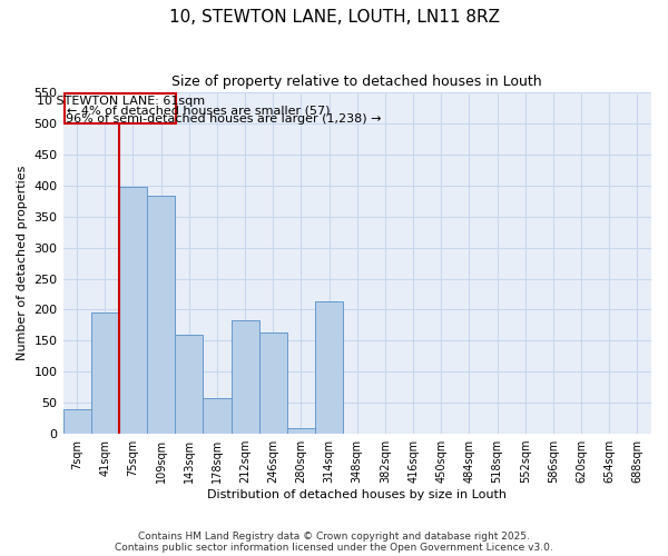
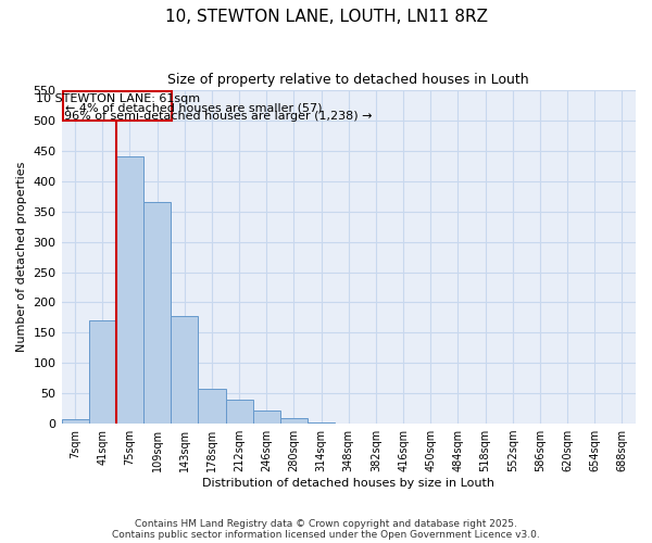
7sqm: 40 -> 8
41sqm: 196 -> 170
75sqm: 398 -> 440
109sqm: 384 -> 365
143sqm: 160 -> 178
212sqm: 182 -> 40
246sqm: 164 -> 22
314sqm: 214 -> 2
